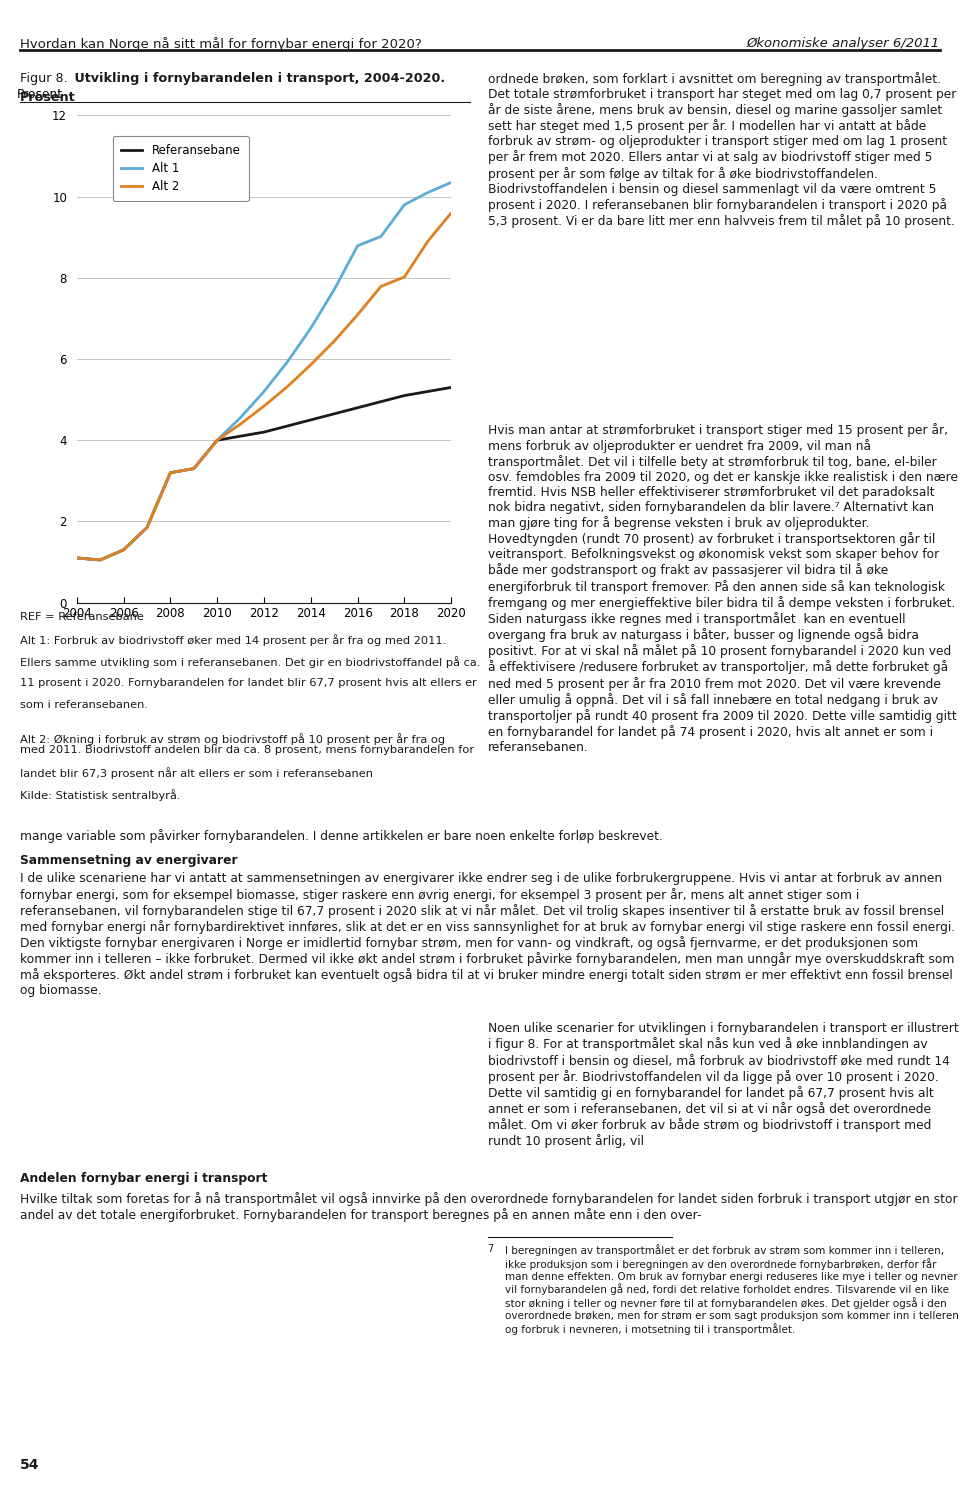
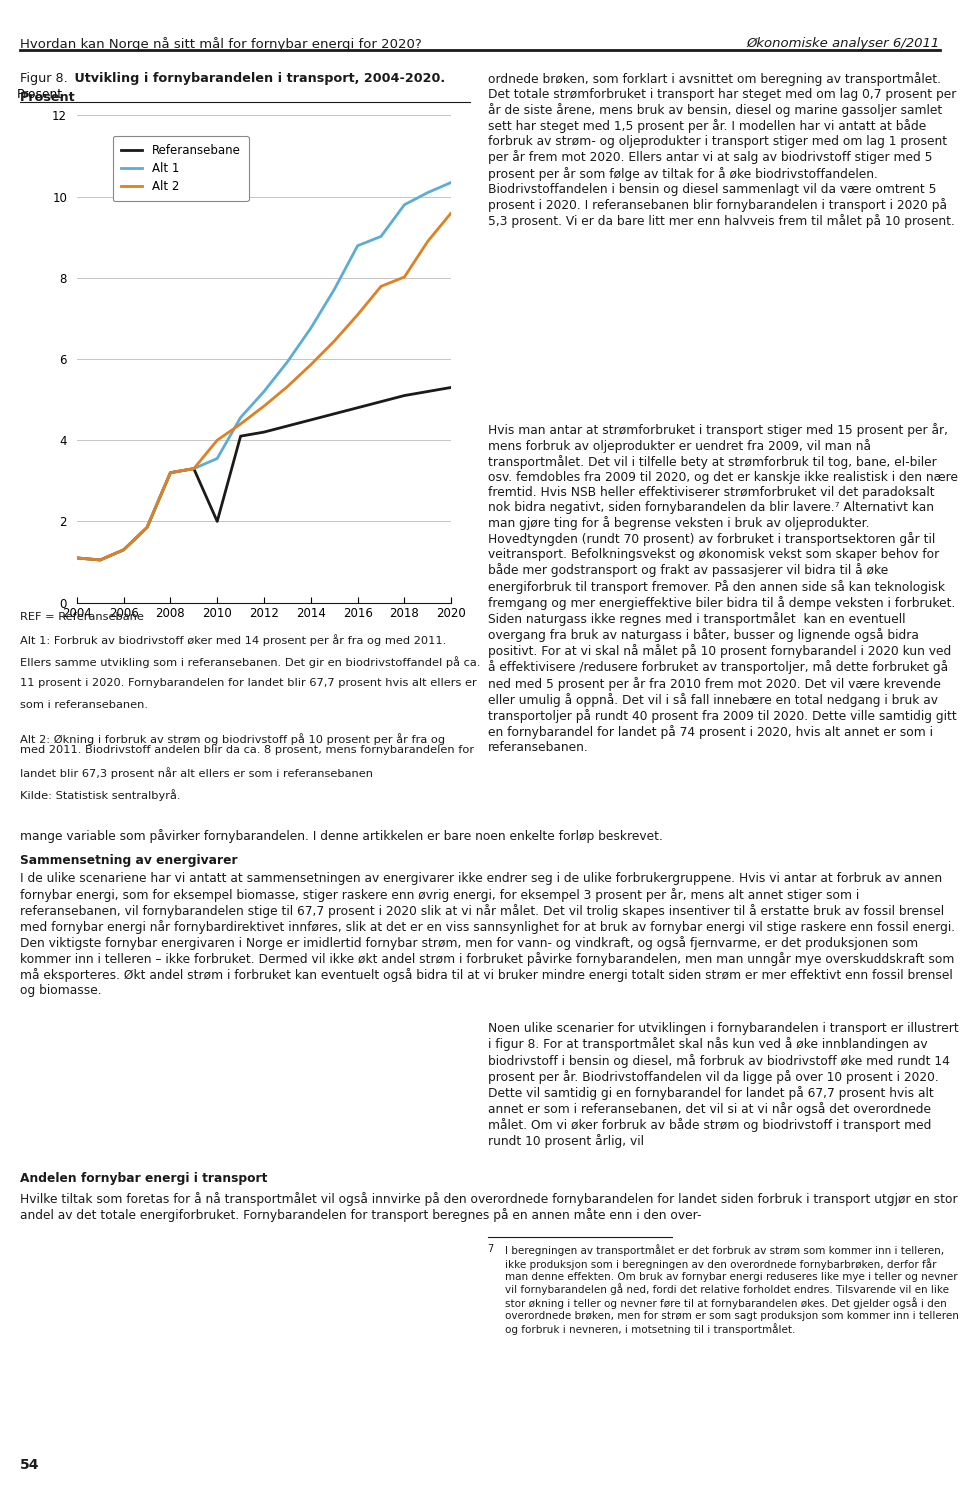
Referansebane/2010: 4.00 -> 2.00
Alt 1/2010: 4.00 -> 3.55
